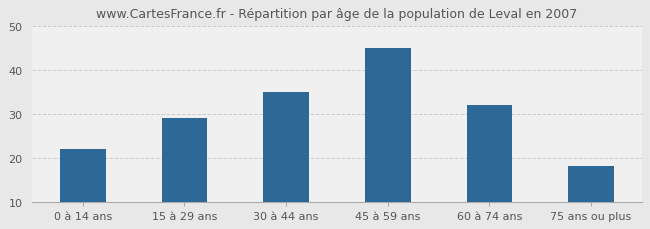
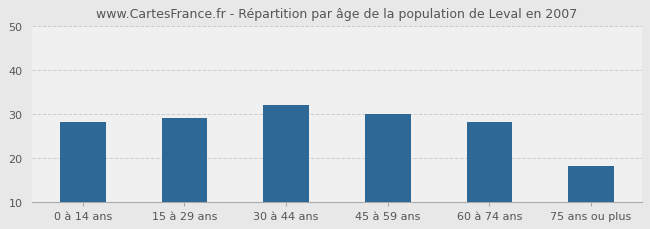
0 à 14 ans: 22 -> 28
30 à 44 ans: 35 -> 32
45 à 59 ans: 45 -> 30
60 à 74 ans: 32 -> 28
